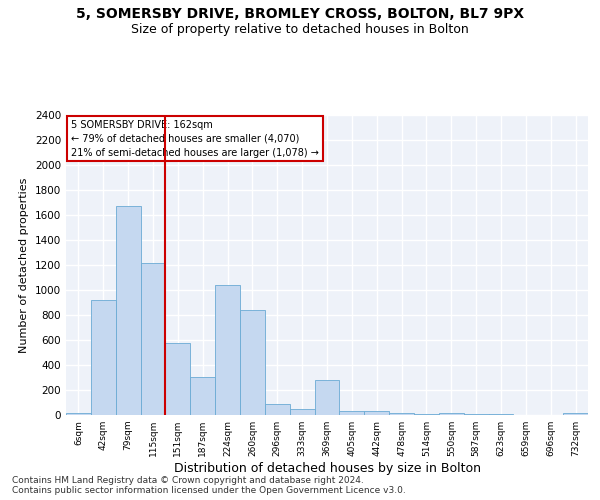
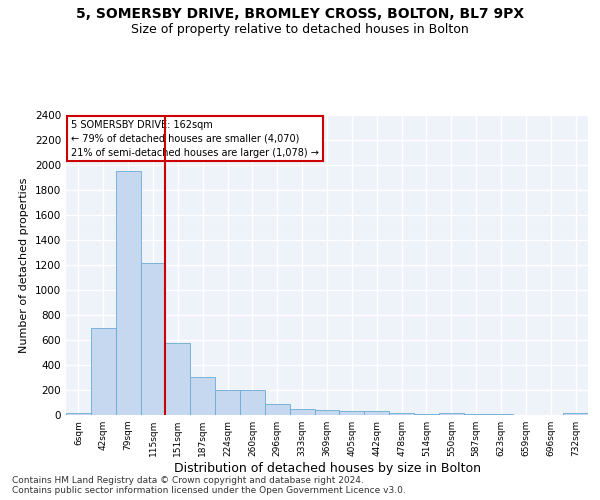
42sqm: 920 -> 700
79sqm: 1670 -> 1950
224sqm: 1040 -> 200
260sqm: 840 -> 200
369sqm: 280 -> 40
